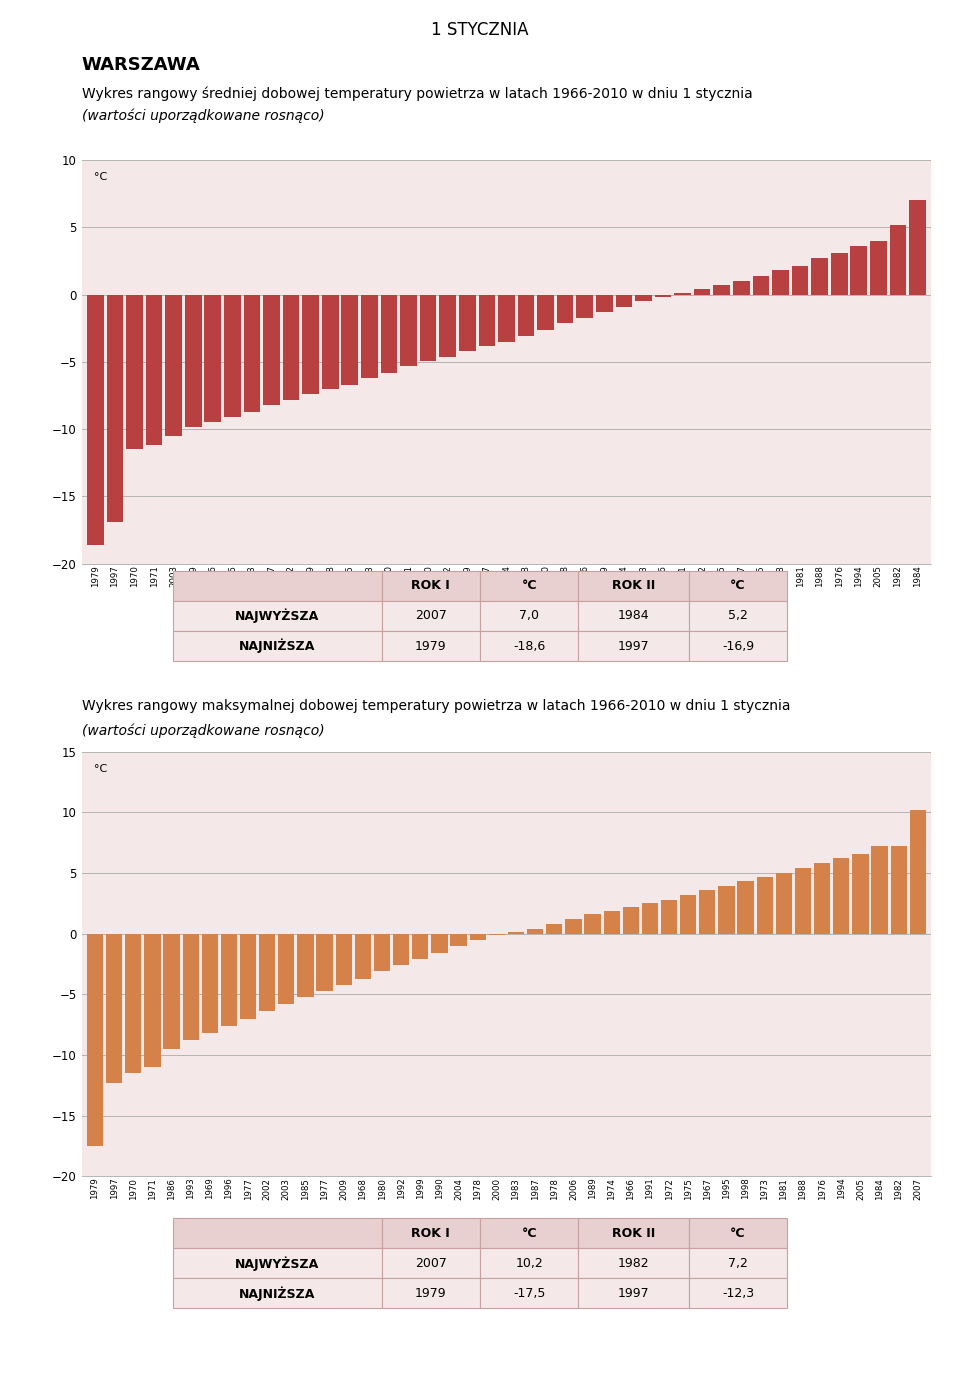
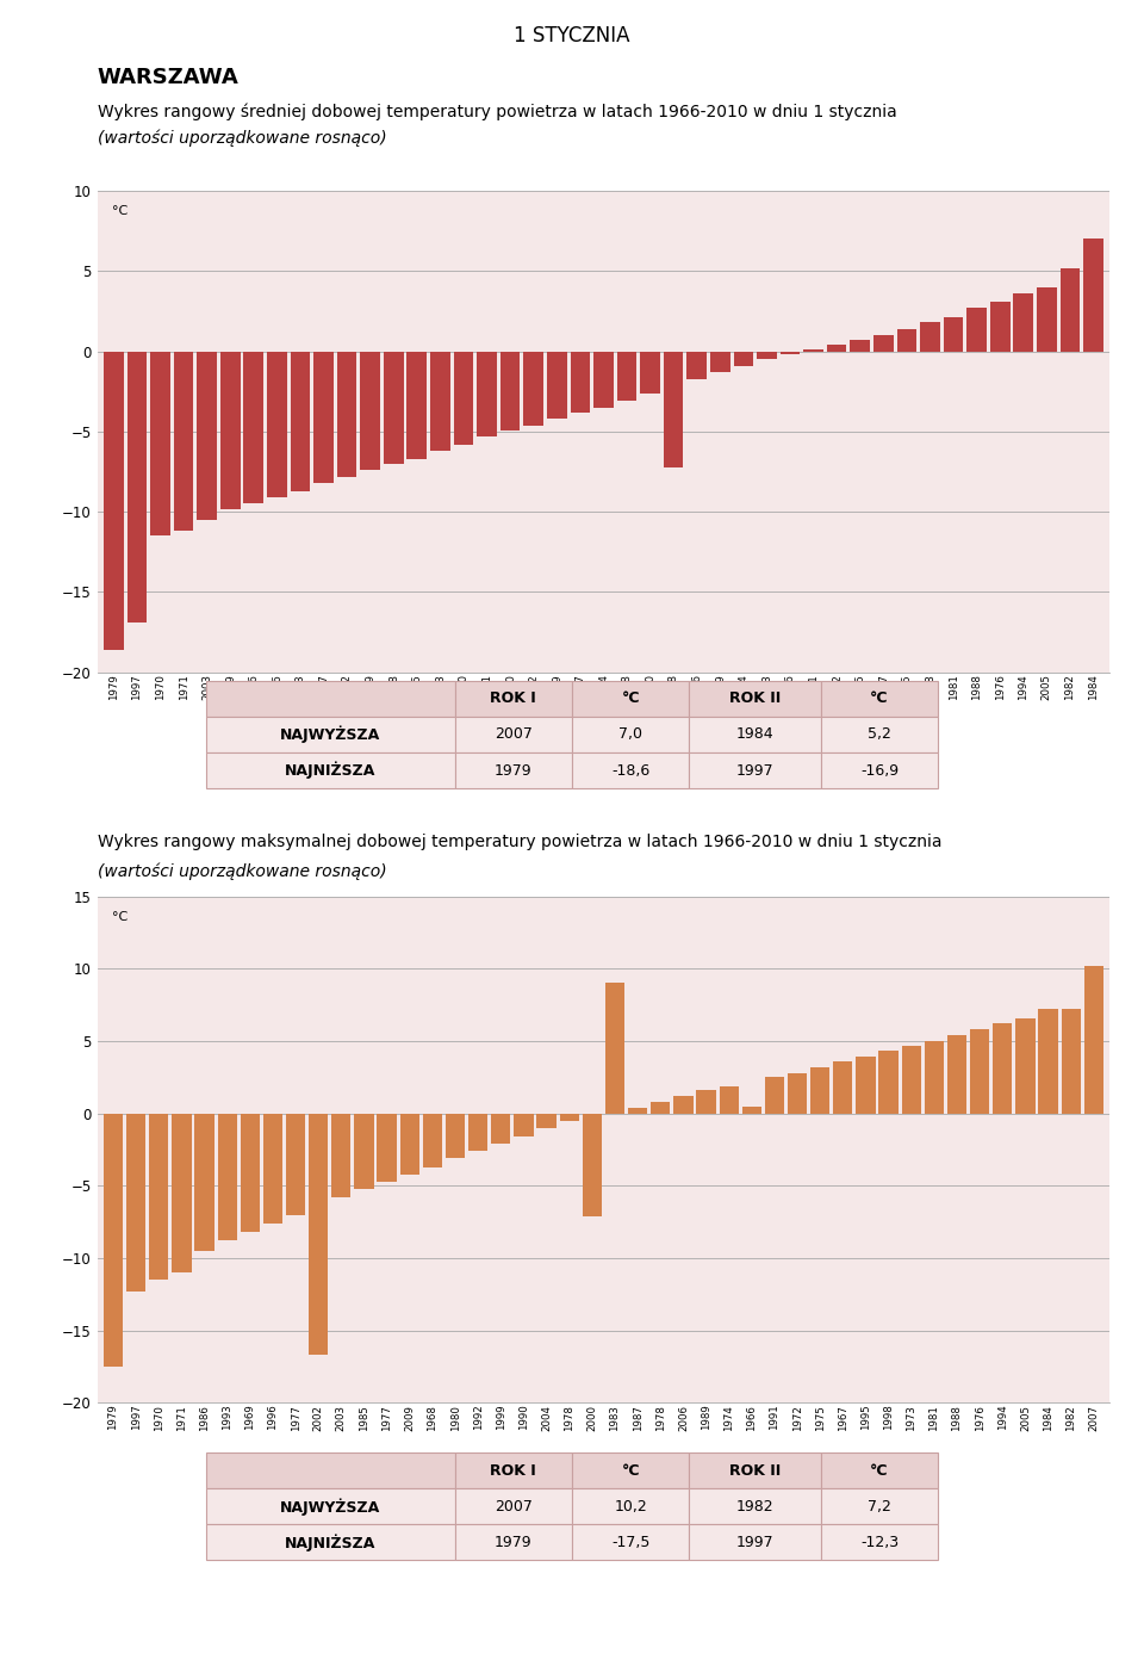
2008: -2.1 -> -7.2
2002: -6.4 -> -16.7
2000: -0.1 -> -7.1
1983: 0.1 -> 9.0
1966: 2.2 -> 0.5
